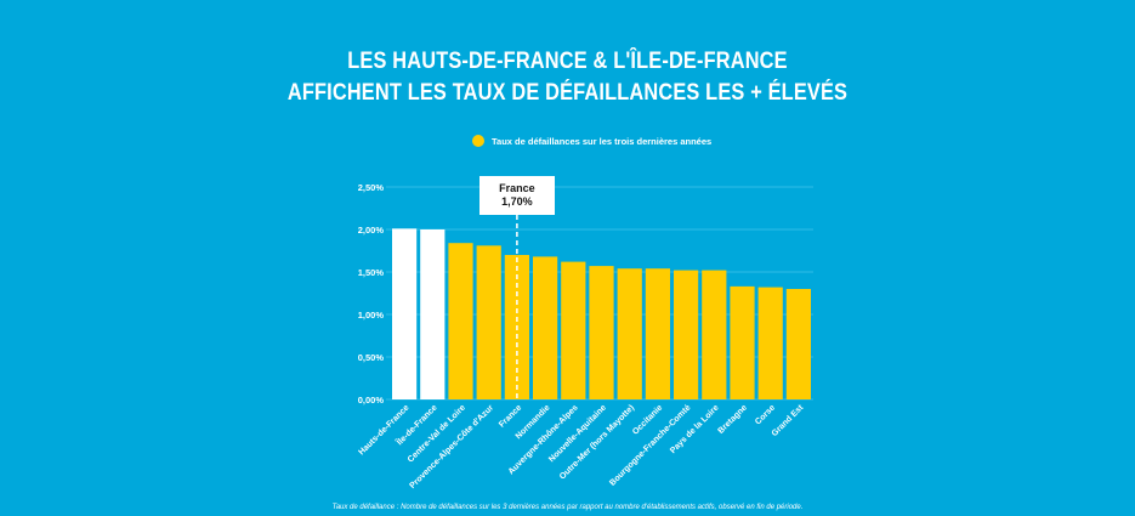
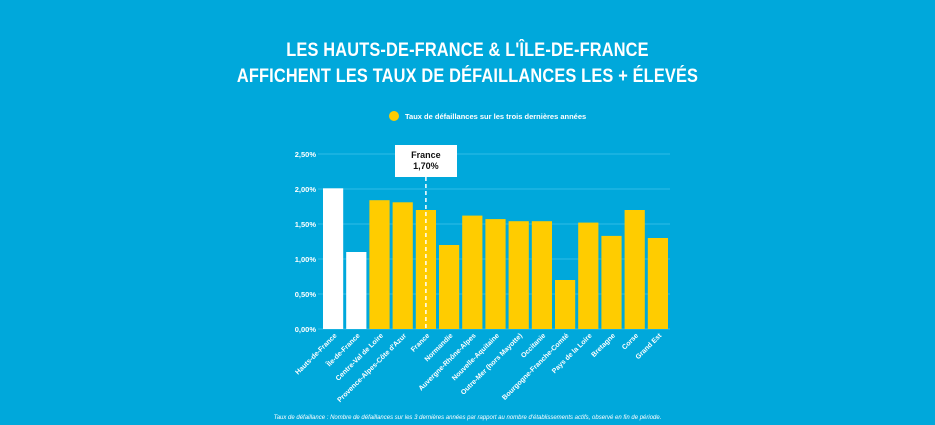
Île-de-France: 2,0% -> 1,1%
Normandie: 1,7% -> 1,2%
Bourgogne-Franche-Comté: 1,5% -> 0,7%
Corse: 1,3% -> 1,7%
